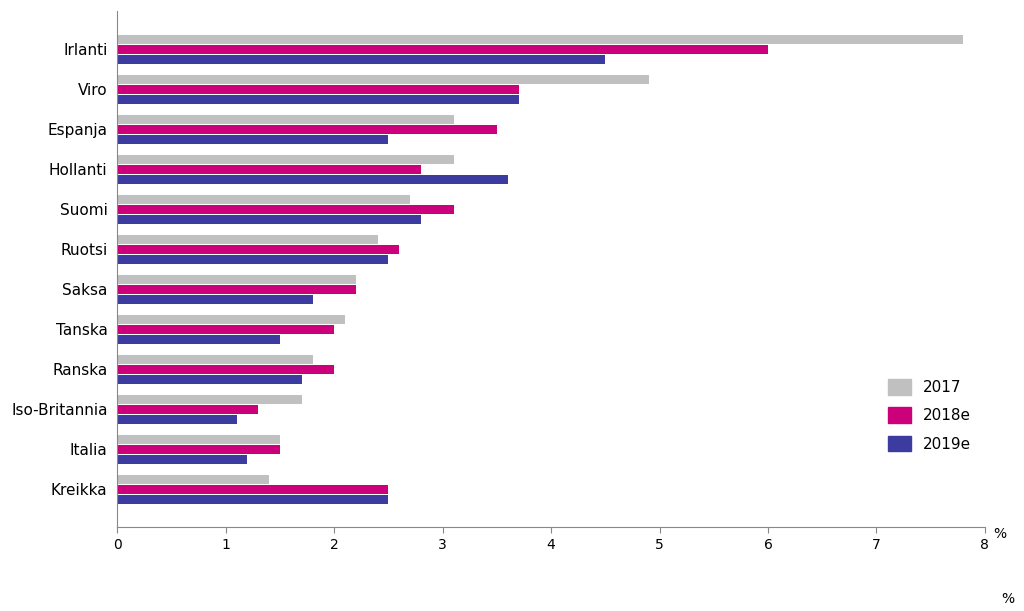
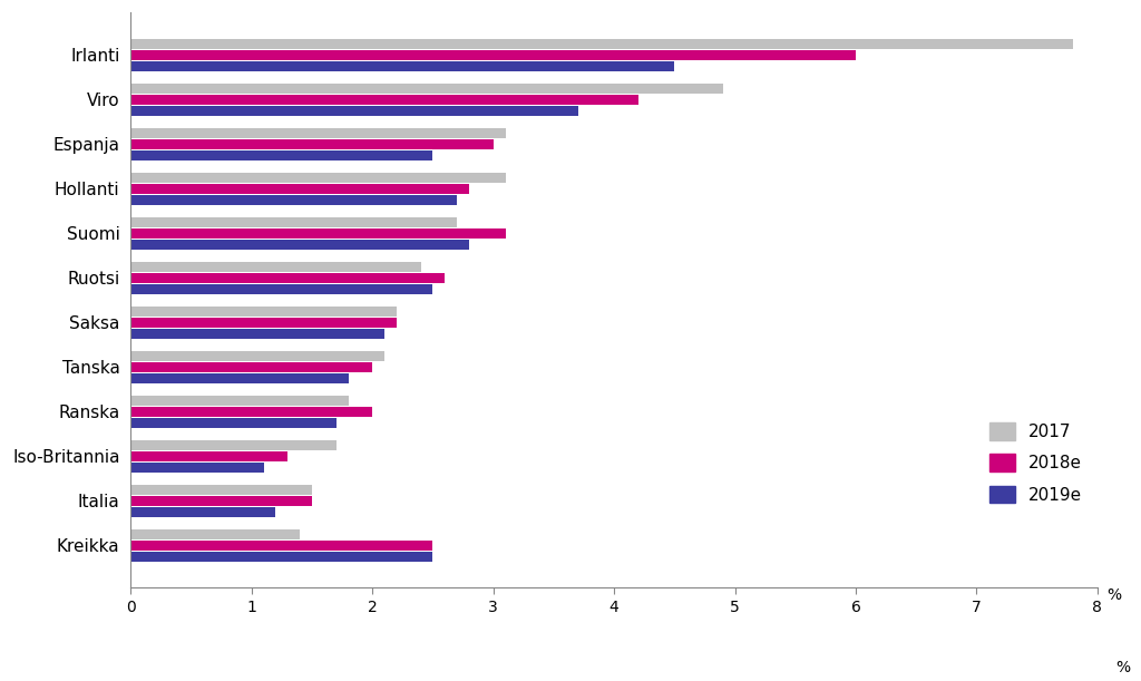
2018e/Viro: 3.7 -> 4.2
2018e/Espanja: 3.5 -> 3.0
2019e/Hollanti: 3.6 -> 2.7
2019e/Saksa: 1.8 -> 2.1
2019e/Tanska: 1.5 -> 1.8
